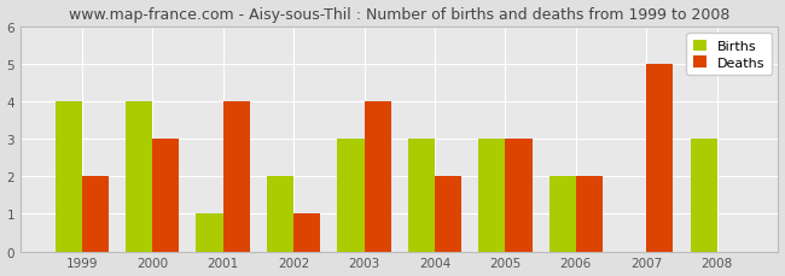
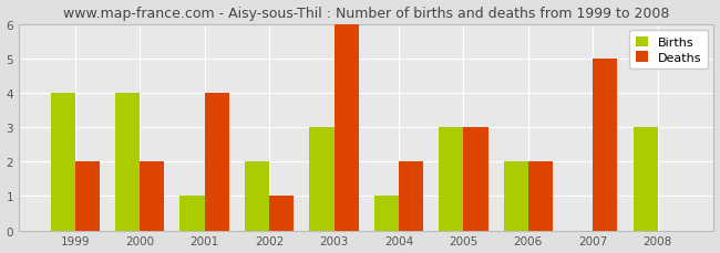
Deaths/2000: 3 -> 2
Deaths/2003: 4 -> 6
Births/2004: 3 -> 1
